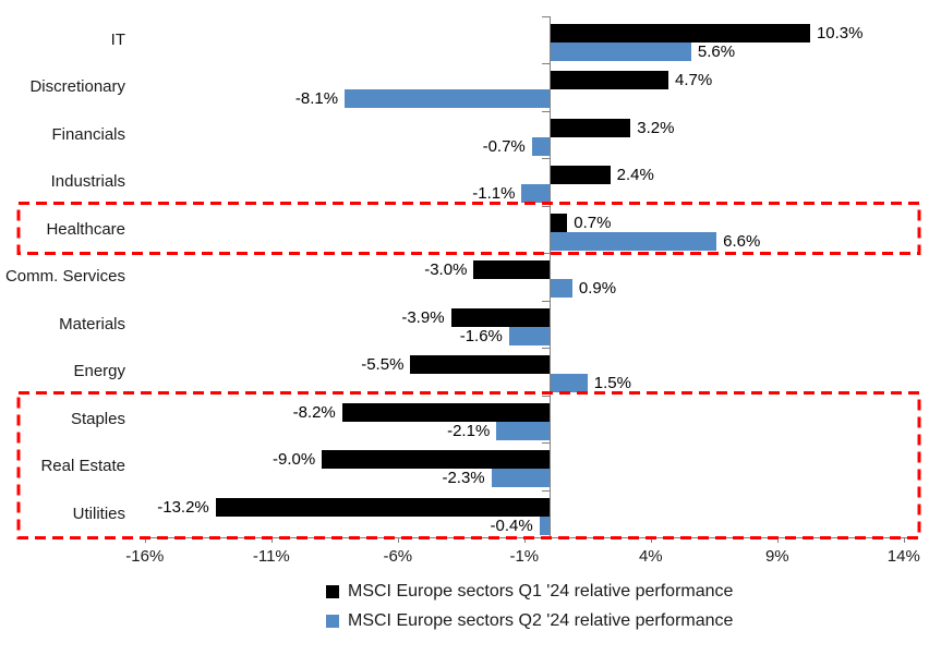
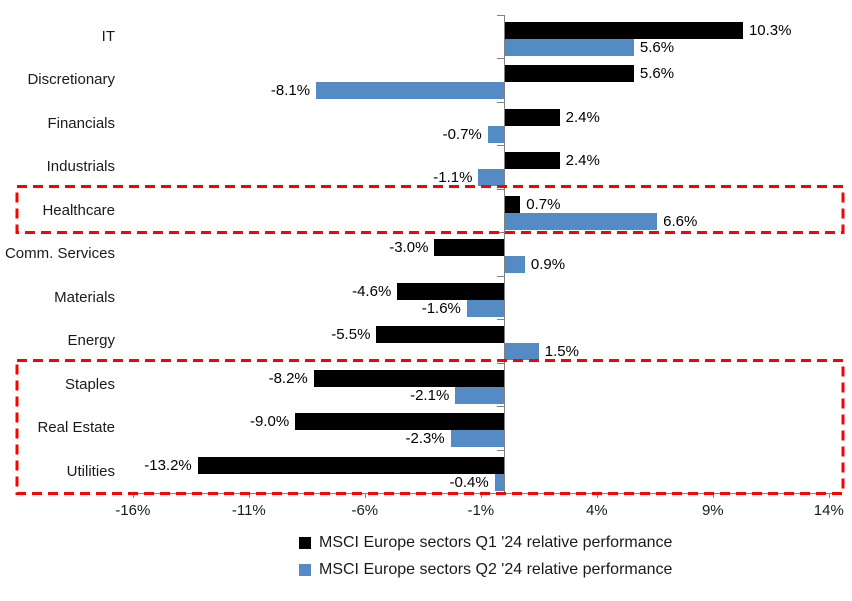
MSCI Europe sectors Q1 '24 relative performance/Discretionary: 4.7% -> 5.6%
MSCI Europe sectors Q1 '24 relative performance/Financials: 3.2% -> 2.4%
MSCI Europe sectors Q1 '24 relative performance/Materials: -3.9% -> -4.6%
